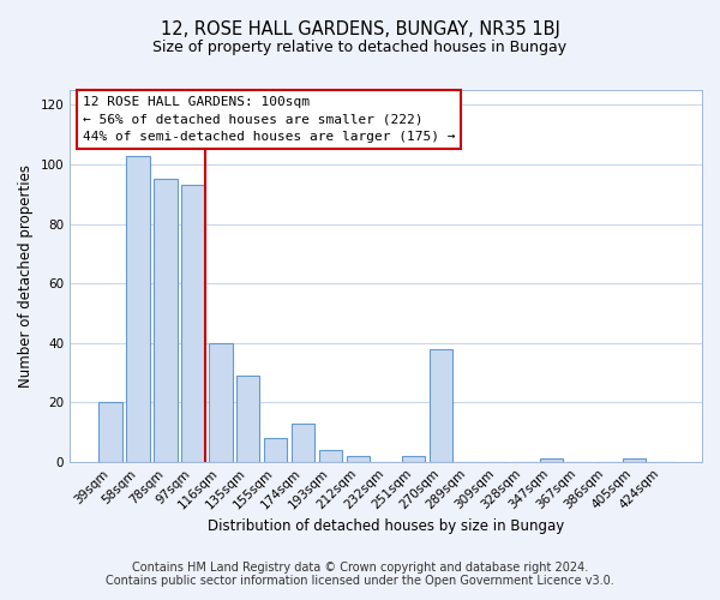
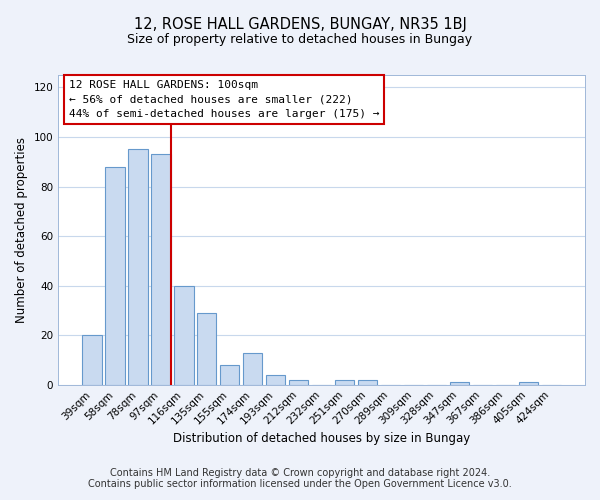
58sqm: 103 -> 88
270sqm: 38 -> 2
